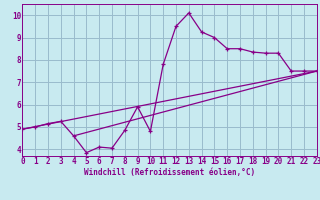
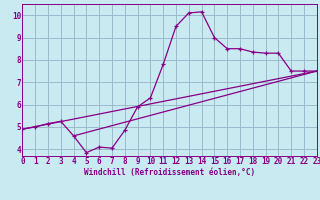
10: 4.80 -> 6.30
14: 9.25 -> 10.15
